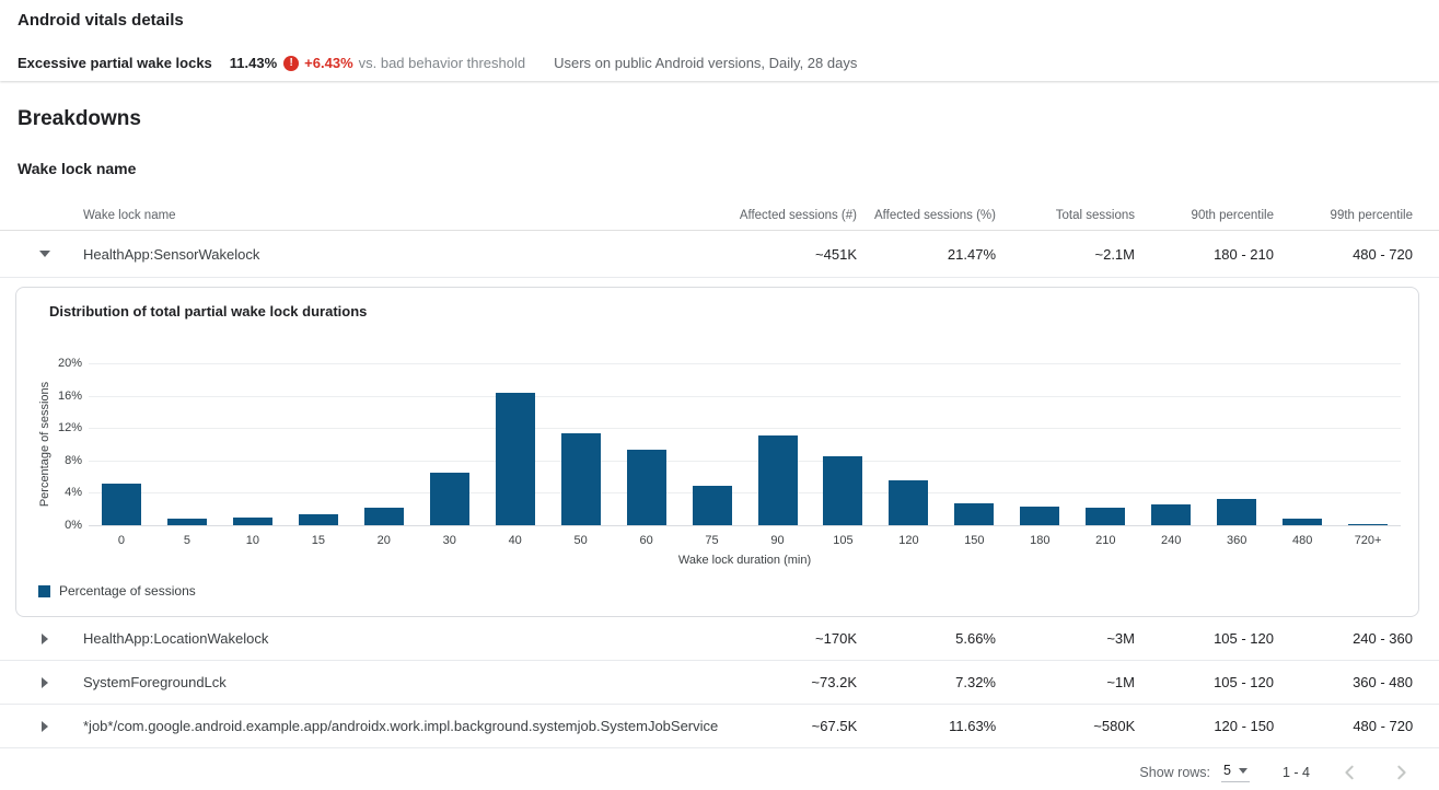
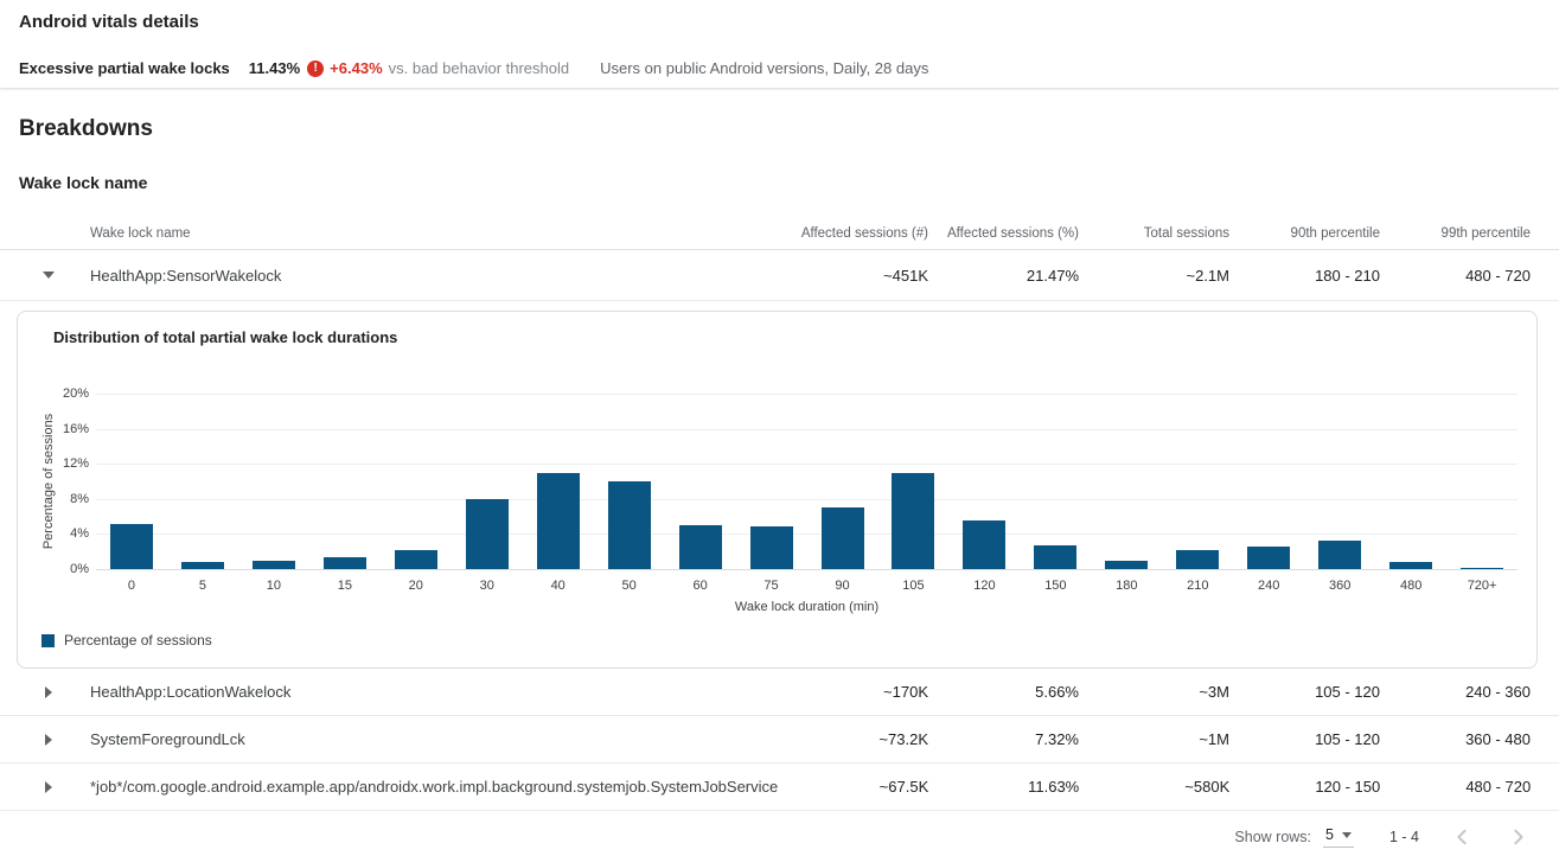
30: 6% -> 8%
40: 16% -> 11%
50: 11% -> 10%
60: 9% -> 5%
90: 11% -> 7%
105: 8% -> 11%
180: 2% -> 1%
